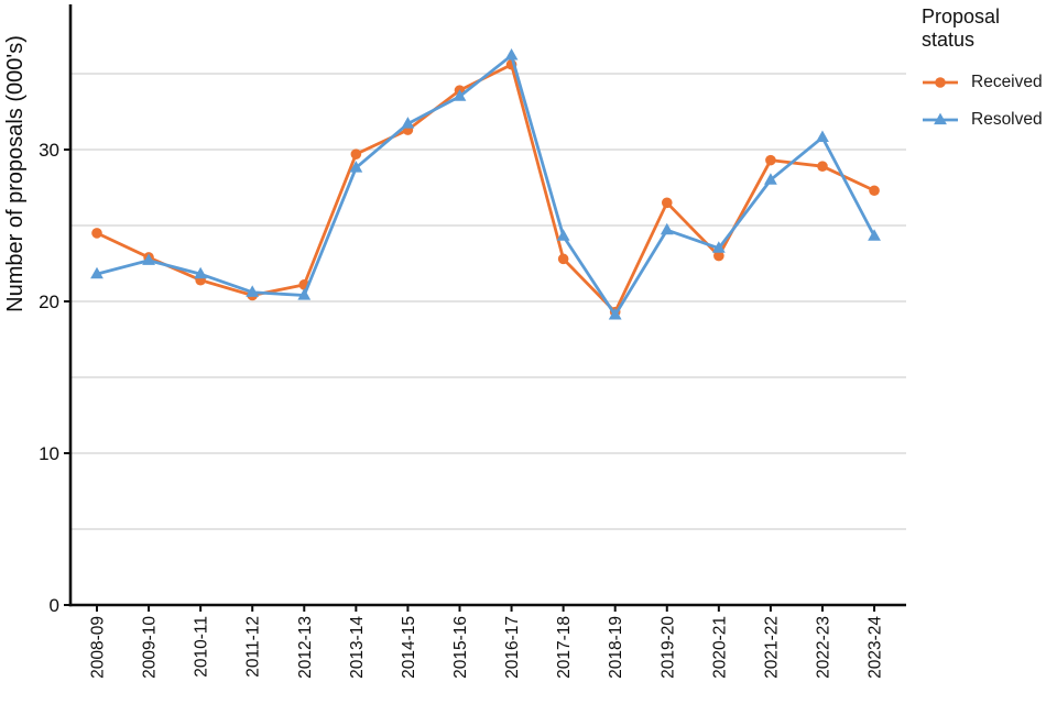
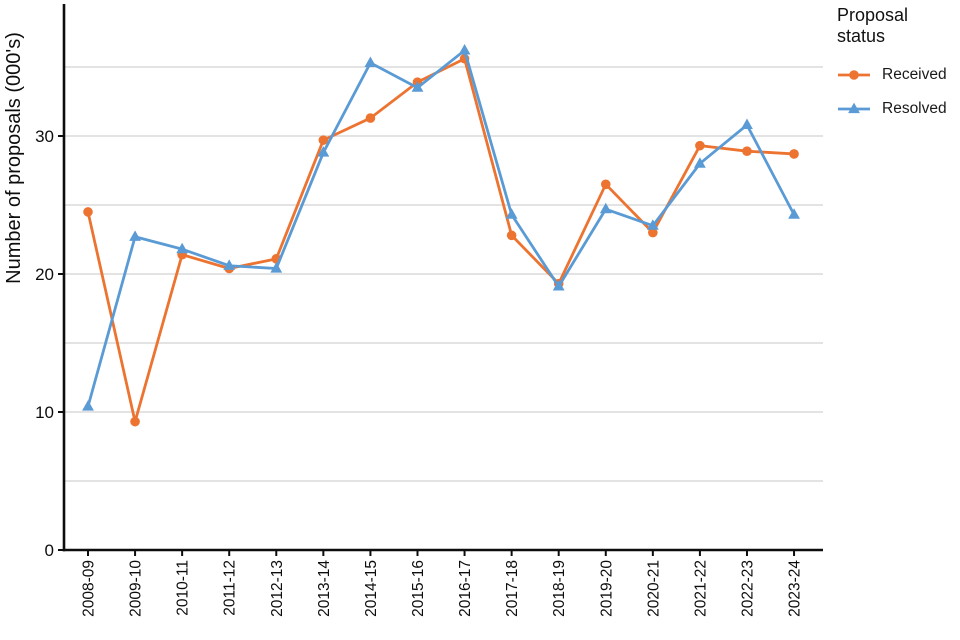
Resolved/2008-09: 21.8 -> 10.4
Received/2009-10: 22.9 -> 9.3
Resolved/2014-15: 31.7 -> 35.3
Received/2023-24: 27.3 -> 28.7
